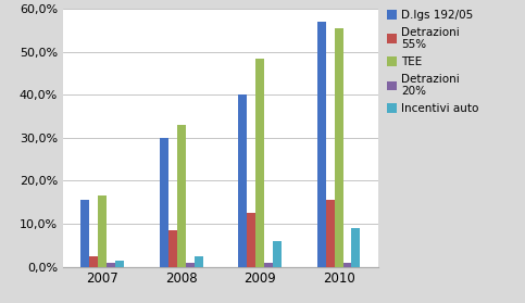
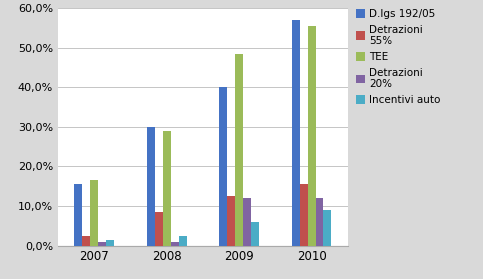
TEE/2008: 33,0% -> 29,0%
Detrazioni 20%/2009: 1% -> 12%
Detrazioni 20%/2010: 1% -> 12%
